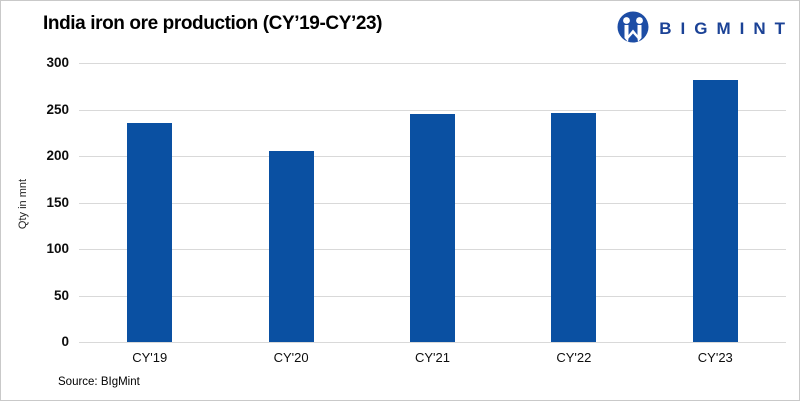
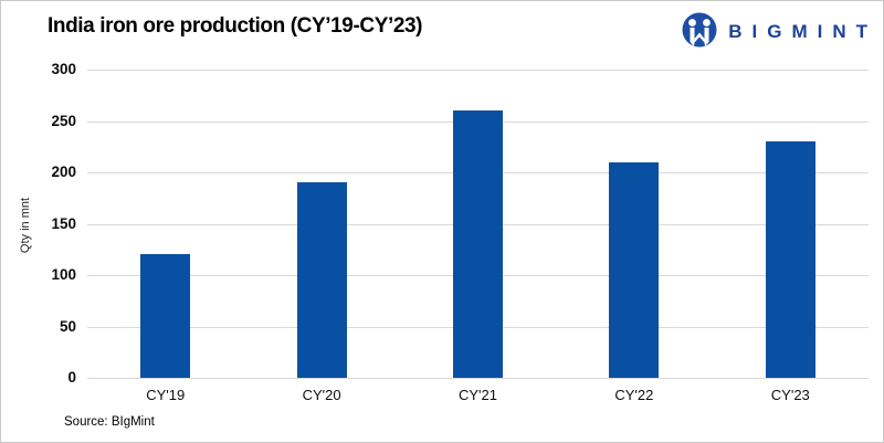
CY'19: 240 -> 120
CY'20: 200 -> 190
CY'21: 240 -> 260
CY'22: 250 -> 210
CY'23: 280 -> 230
